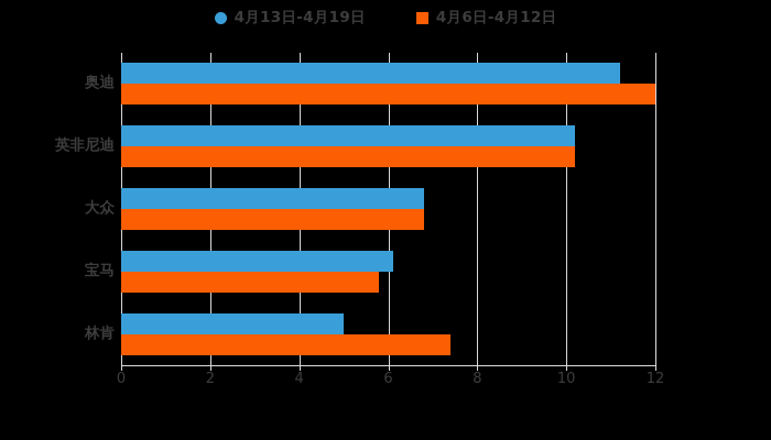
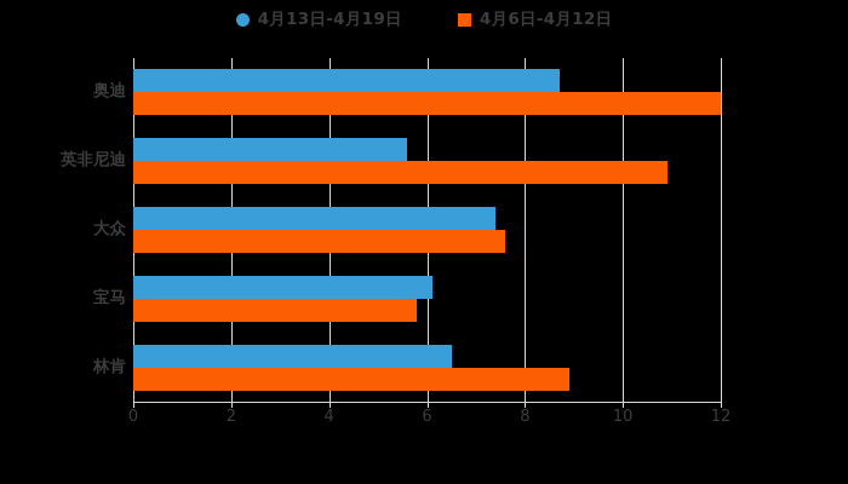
4月13日-4月19日/奥迪: 11.2 -> 8.7
4月13日-4月19日/英非尼迪: 10.2 -> 5.6
4月6日-4月12日/英非尼迪: 10.2 -> 10.9
4月13日-4月19日/大众: 6.8 -> 7.4
4月6日-4月12日/大众: 6.8 -> 7.6
4月13日-4月19日/林肯: 5.0 -> 6.5
4月6日-4月12日/林肯: 7.4 -> 8.9
